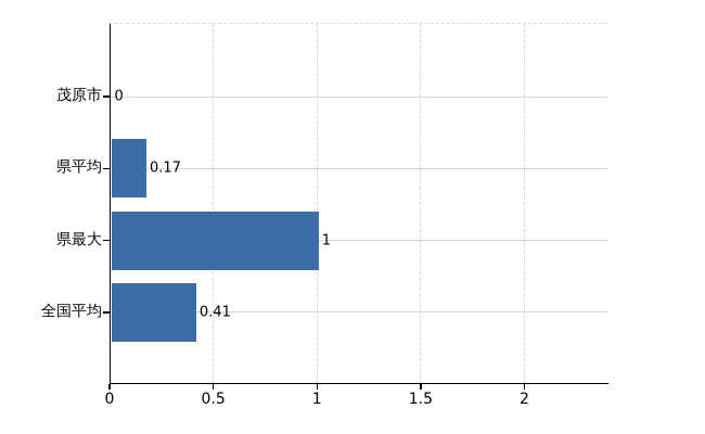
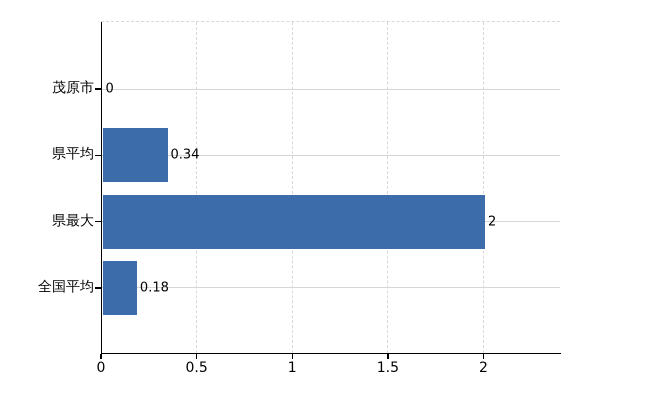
県平均: 0.17 -> 0.34
県最大: 1 -> 2
全国平均: 0.41 -> 0.18
